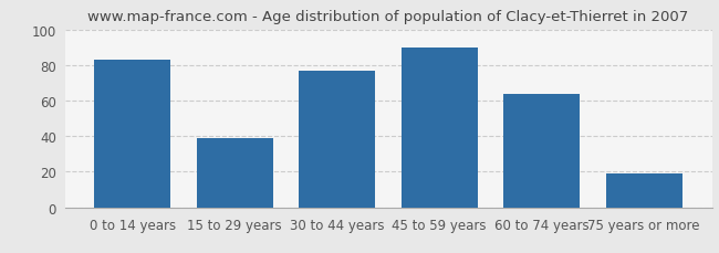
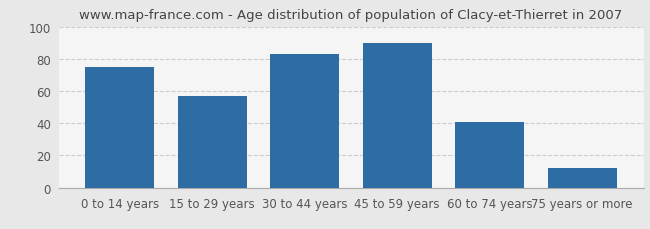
0 to 14 years: 83 -> 75
15 to 29 years: 39 -> 57
30 to 44 years: 77 -> 83
60 to 74 years: 64 -> 41
75 years or more: 19 -> 12
